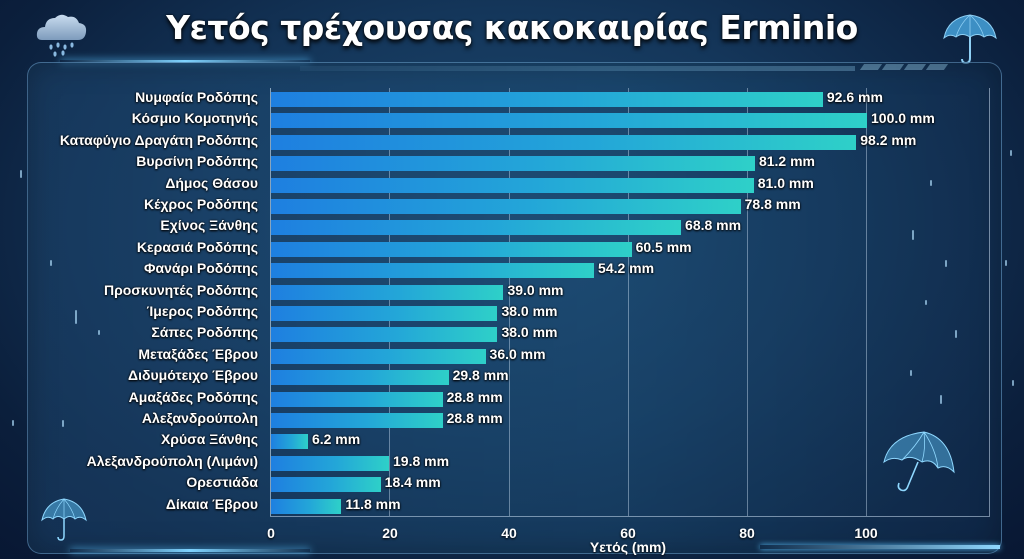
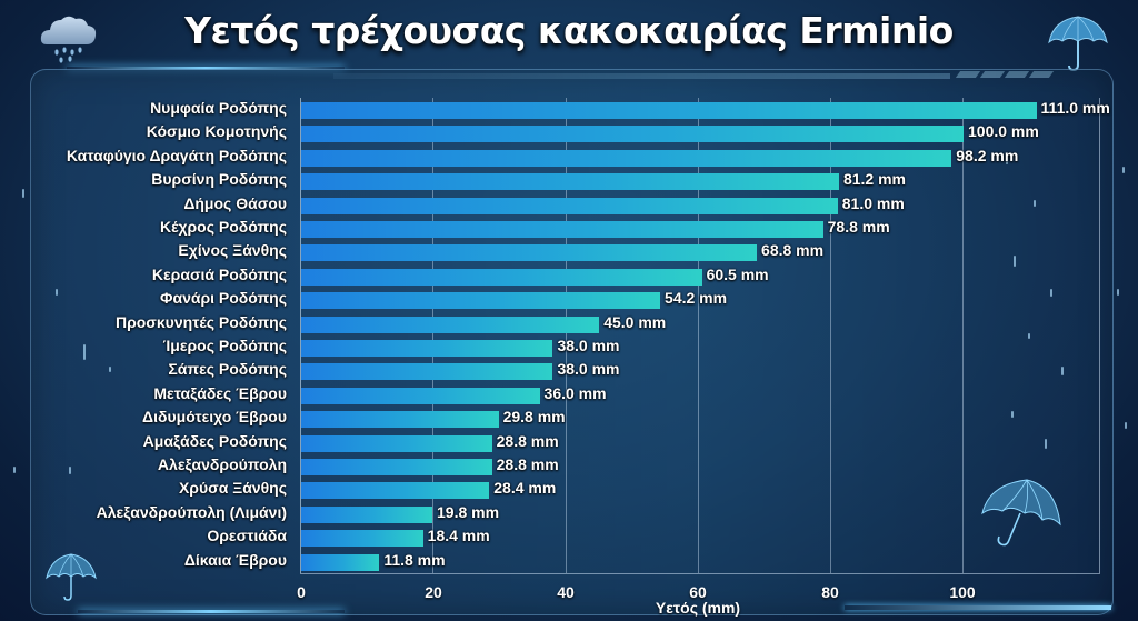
Νυμφαία Ροδόπης: 92.6 -> 111.0
Προσκυνητές Ροδόπης: 39.0 -> 45.0
Χρύσα Ξάνθης: 6.2 -> 28.4
